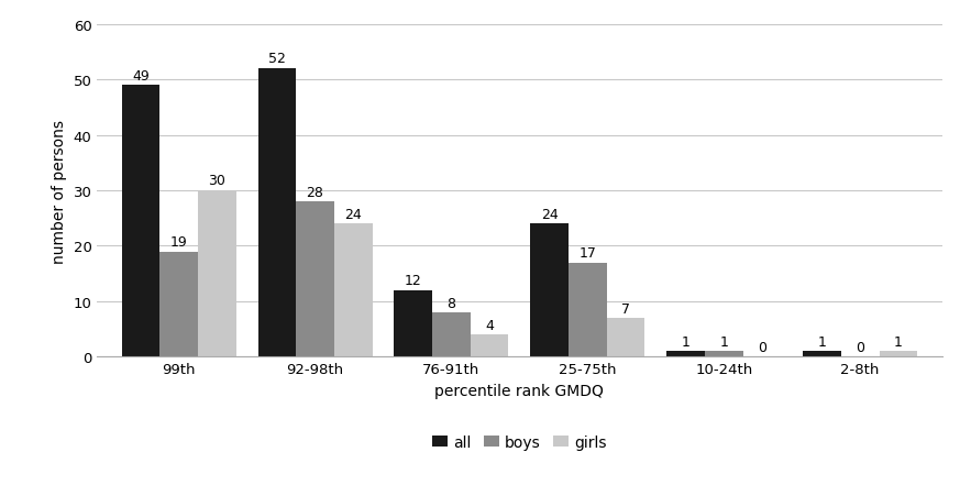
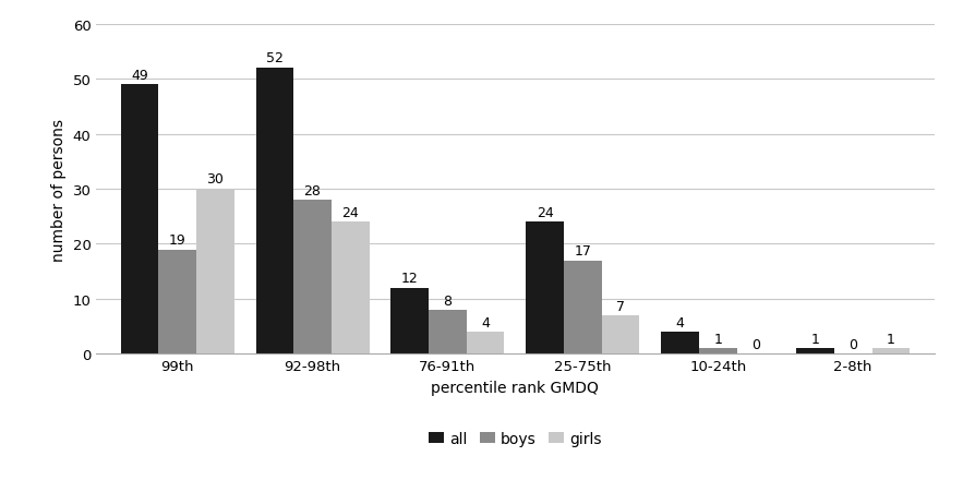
all/10-24th: 1 -> 4
